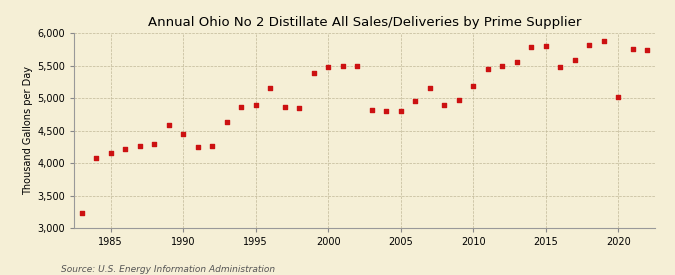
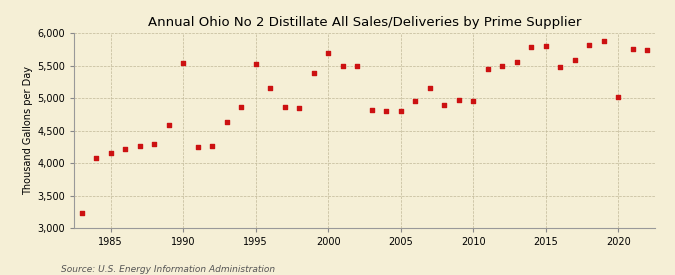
1990: 4,450 -> 5,540
1995: 4,890 -> 5,520
2000: 5,470 -> 5,700
2010: 5,190 -> 4,960
